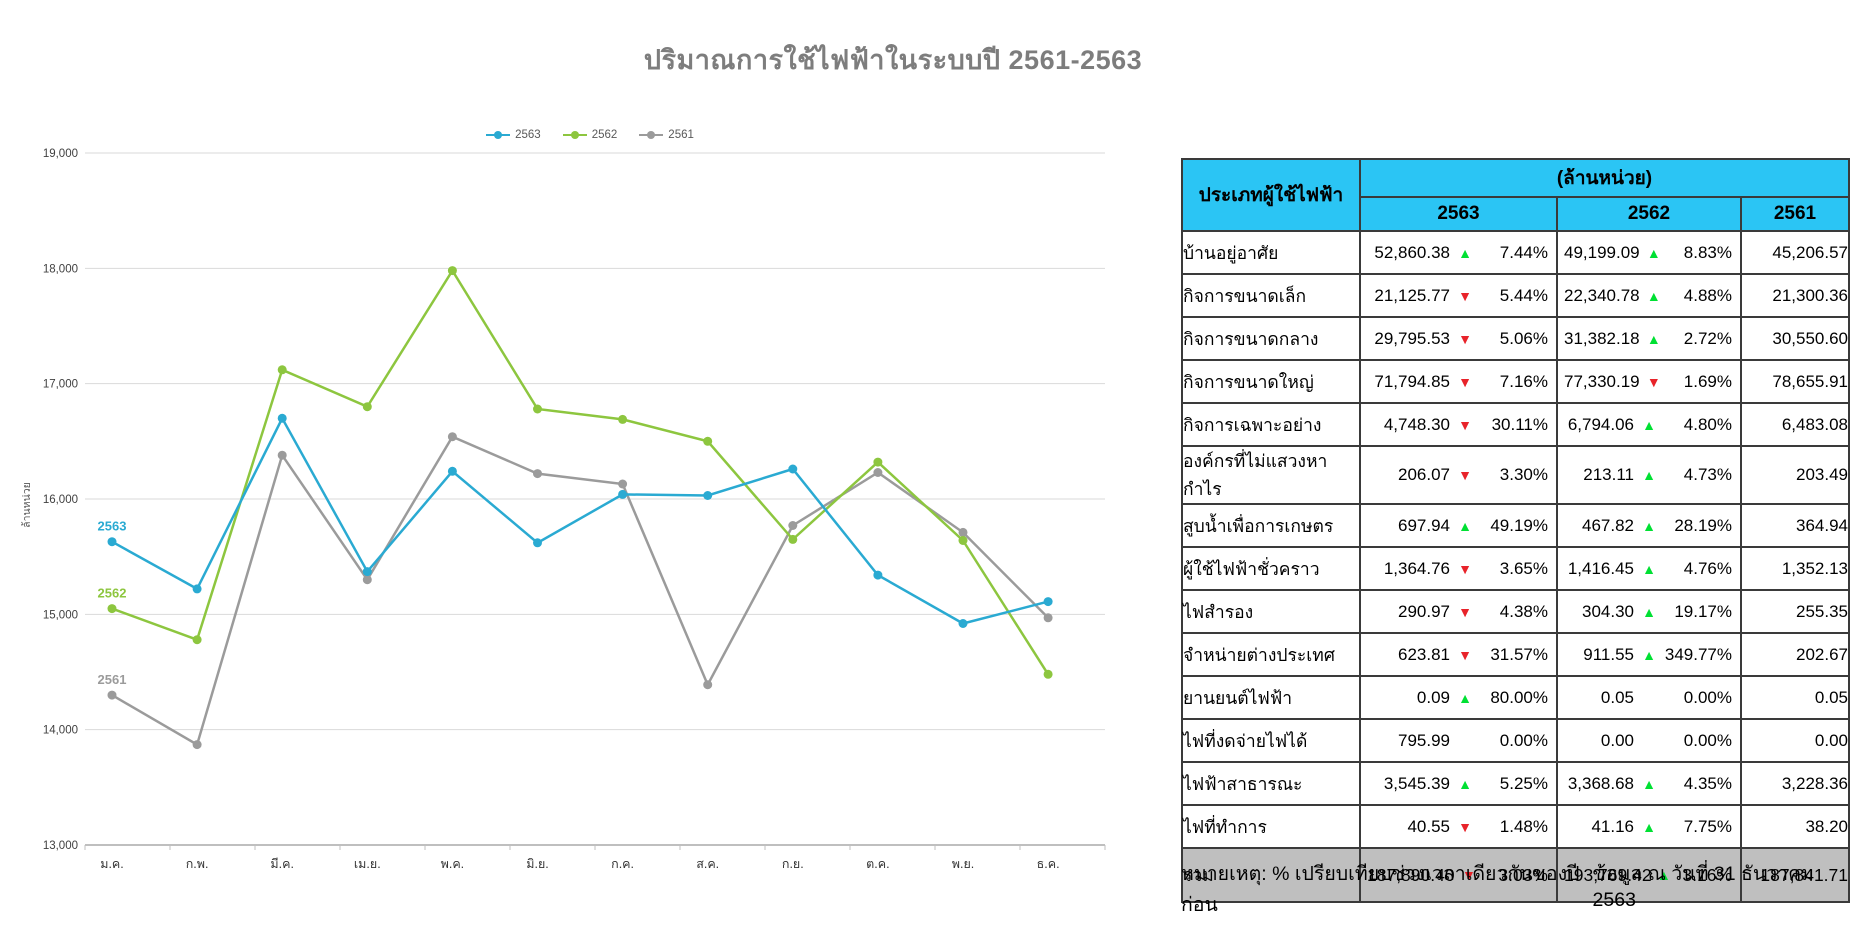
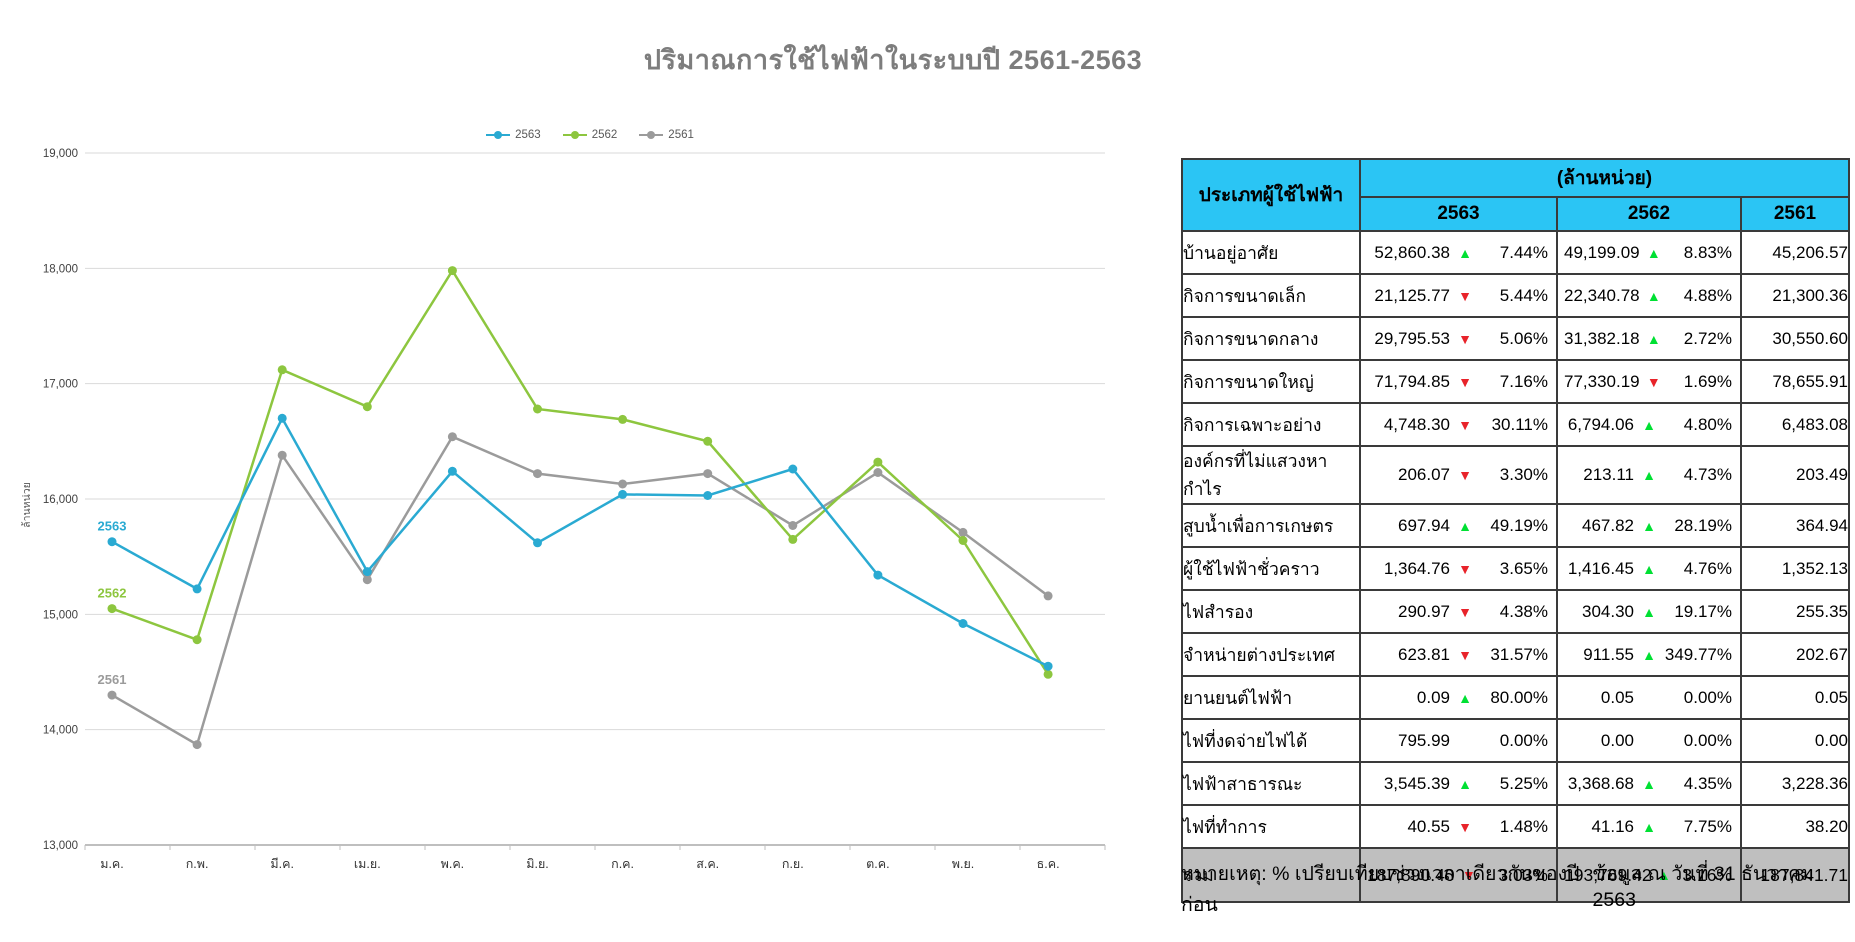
2561/ส.ค.: 14390 -> 16220
2563/ธ.ค.: 15110 -> 14550
2561/ธ.ค.: 14970 -> 15160
